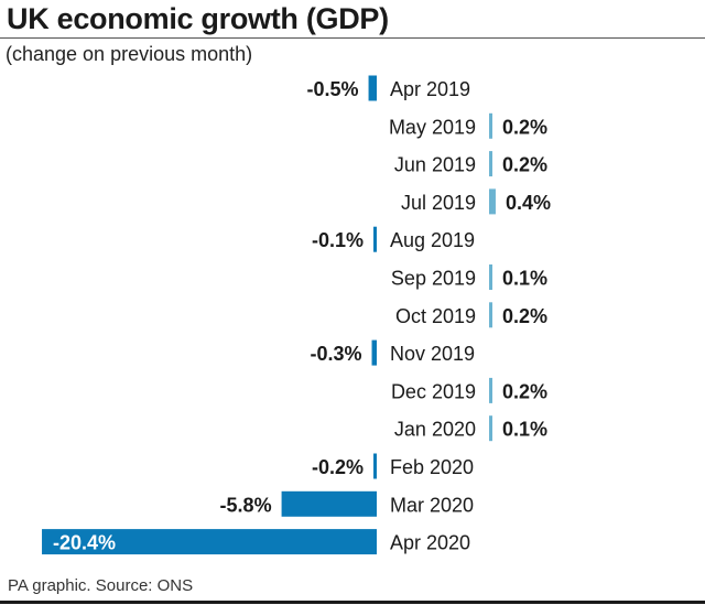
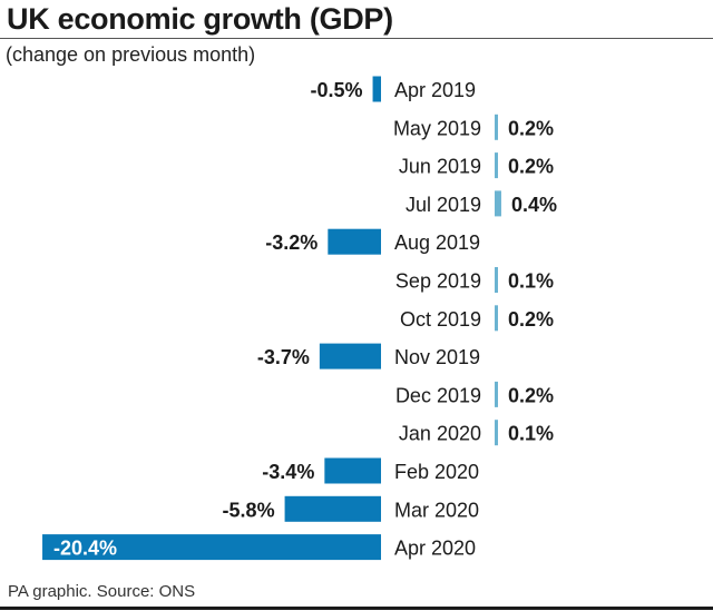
Aug 2019: -0.1% -> -3.2%
Nov 2019: -0.3% -> -3.7%
Feb 2020: -0.2% -> -3.4%
